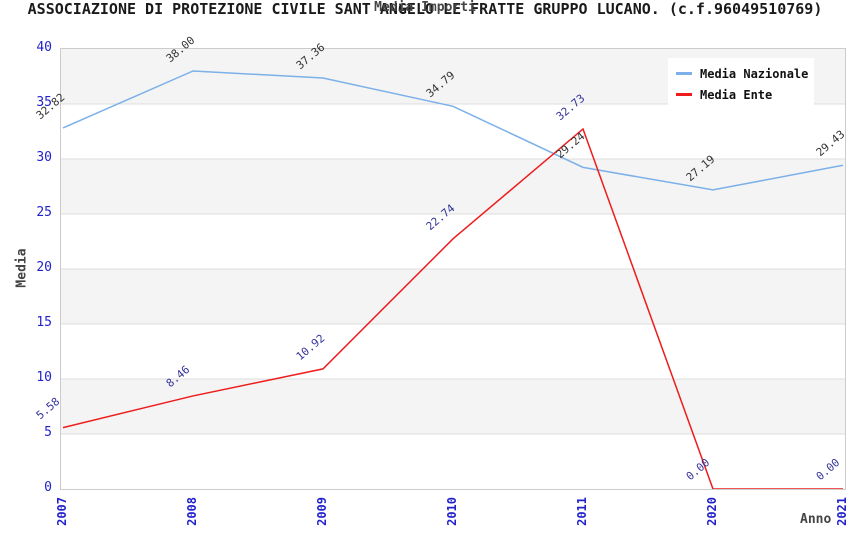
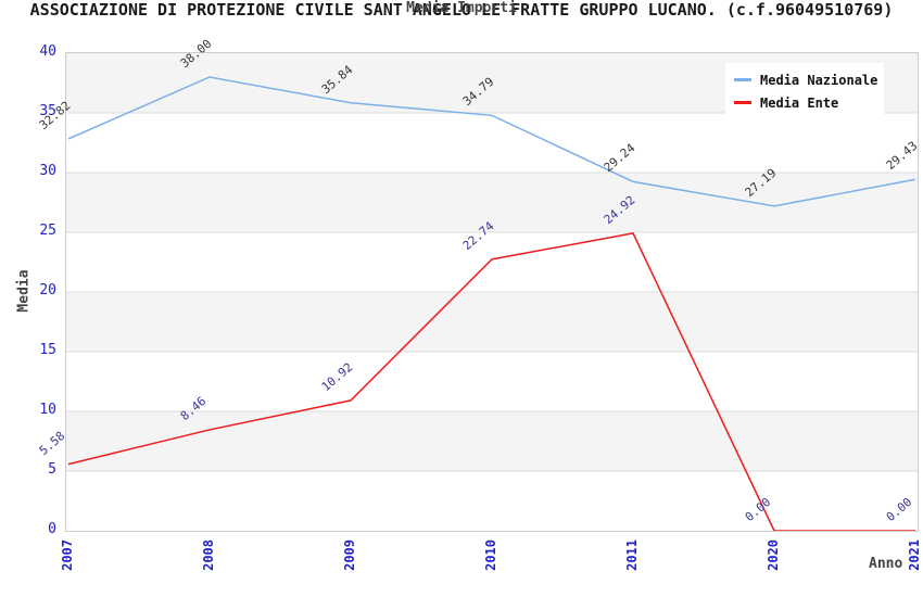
Media Nazionale/2009: 37.36 -> 35.84
Media Ente/2011: 32.73 -> 24.92
